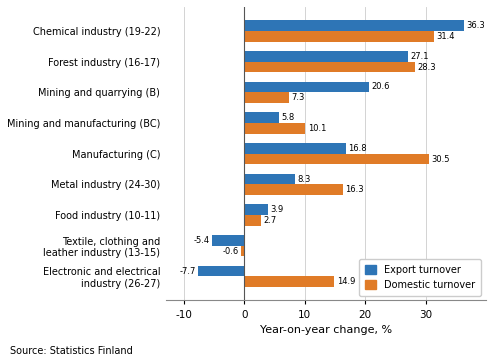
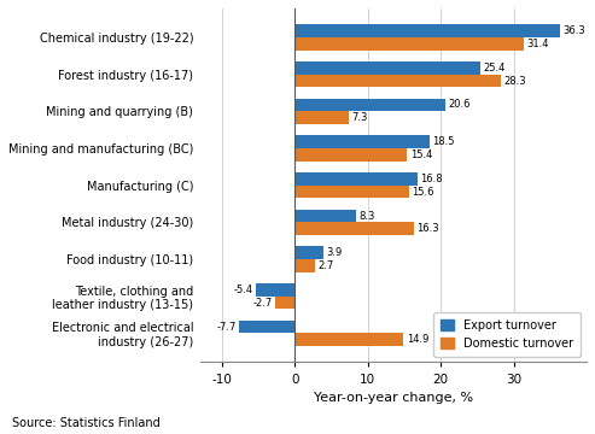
Export turnover/Forest industry (16-17): 27.1 -> 25.4
Export turnover/Mining and manufacturing (BC): 5.8 -> 18.5
Domestic turnover/Mining and manufacturing (BC): 10.1 -> 15.4
Domestic turnover/Manufacturing (C): 30.5 -> 15.6
Domestic turnover/Textile, clothing and leather industry (13-15): -0.6 -> -2.7
